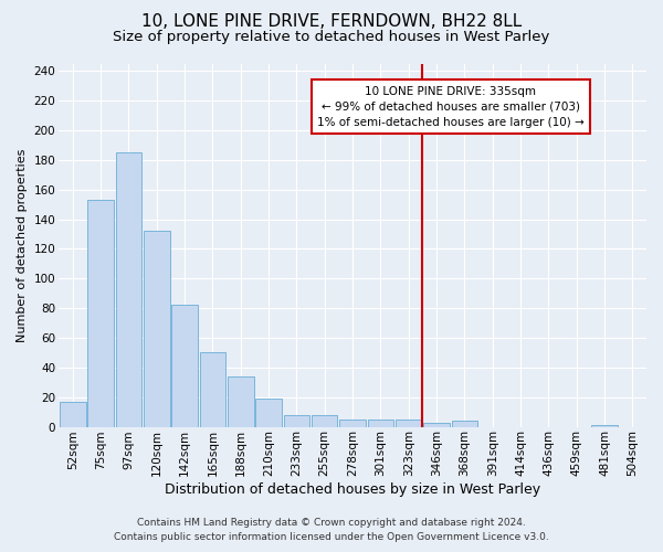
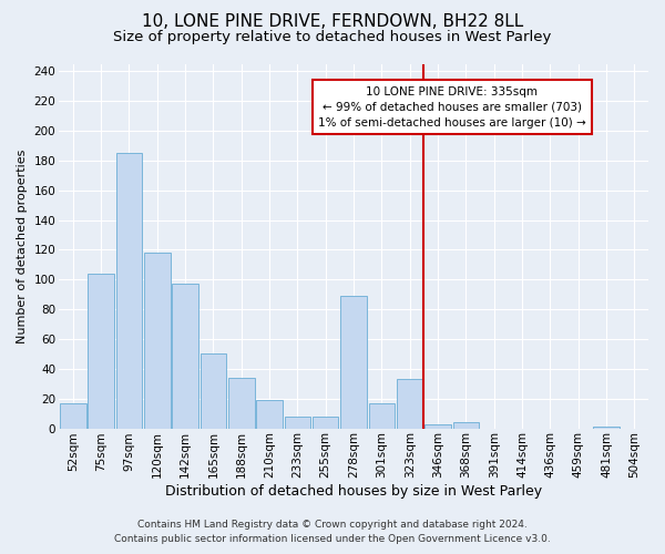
75sqm: 153 -> 104
120sqm: 132 -> 118
142sqm: 82 -> 97
278sqm: 5 -> 89
301sqm: 5 -> 17
323sqm: 5 -> 33
